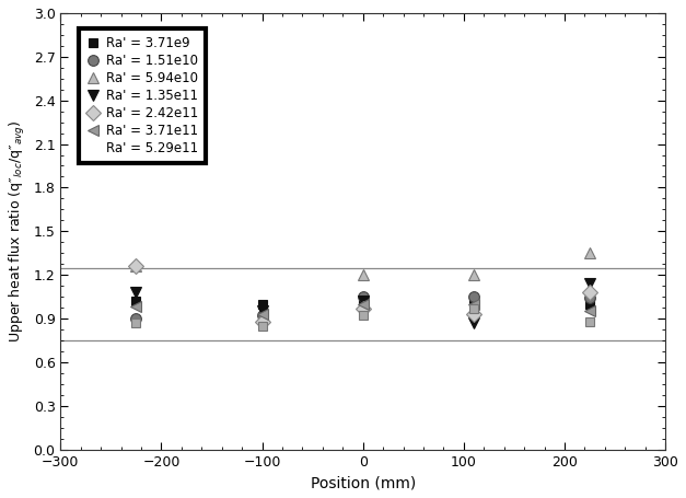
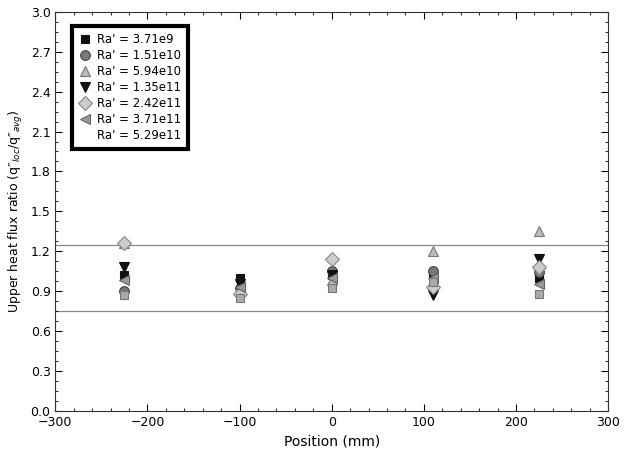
Ra' = 5.94e10/0: 1.20 -> 0.98
Ra' = 2.42e11/0: 0.97 -> 1.14
